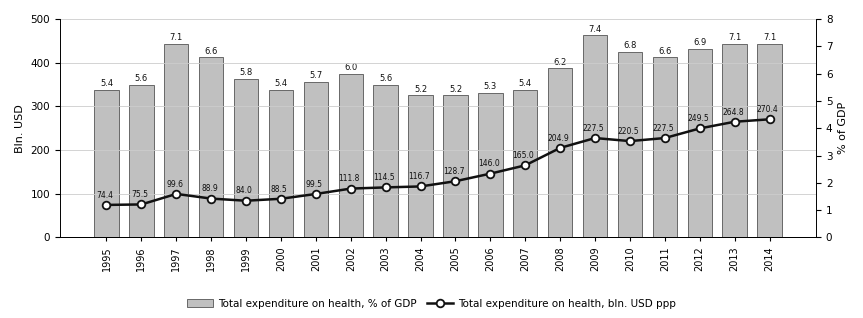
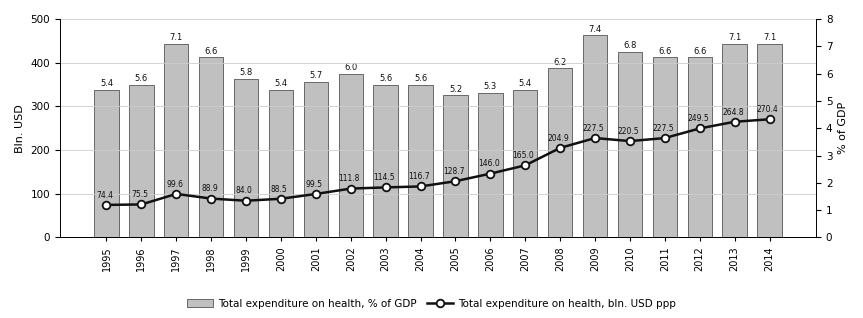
Total expenditure on health, % of GDP/2004: 5.2 -> 5.6
Total expenditure on health, % of GDP/2012: 6.9 -> 6.6
